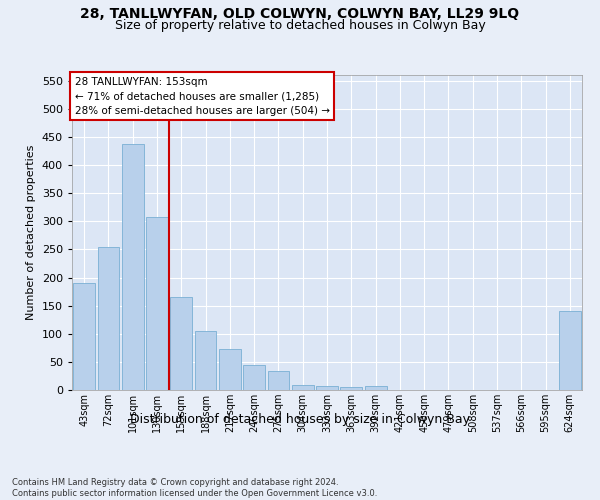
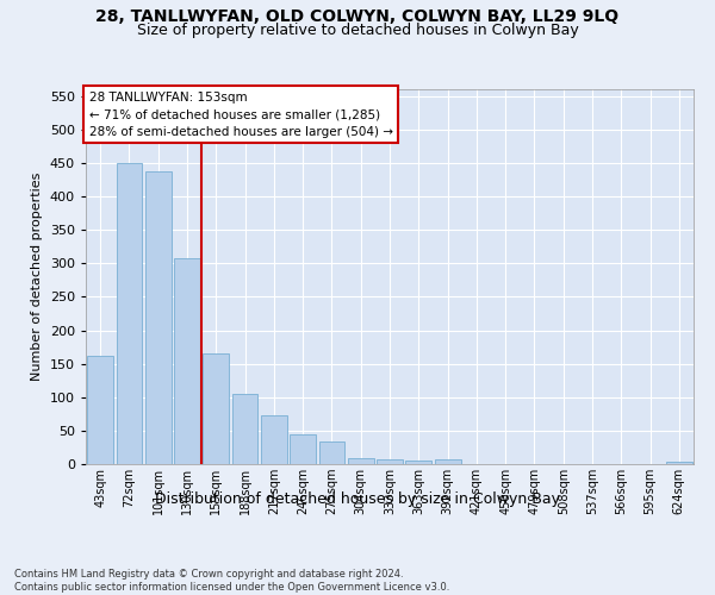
43sqm: 190 -> 162
72sqm: 254 -> 450
624sqm: 140 -> 3
